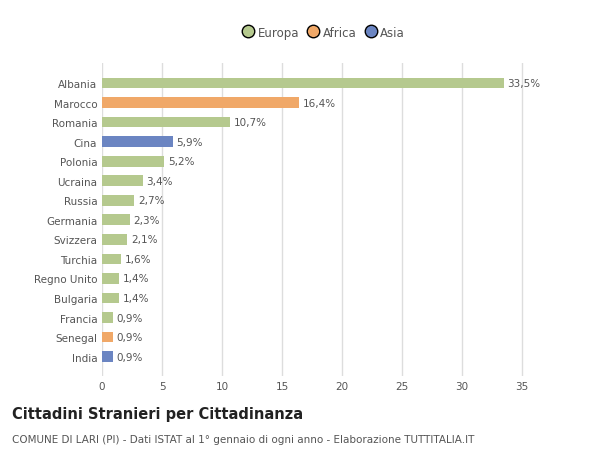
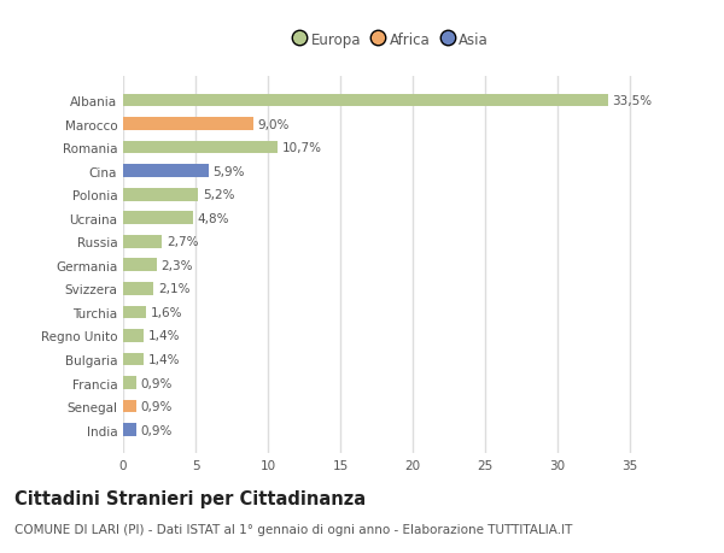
Marocco: 16,4% -> 9,0%
Ucraina: 3,4% -> 4,8%
